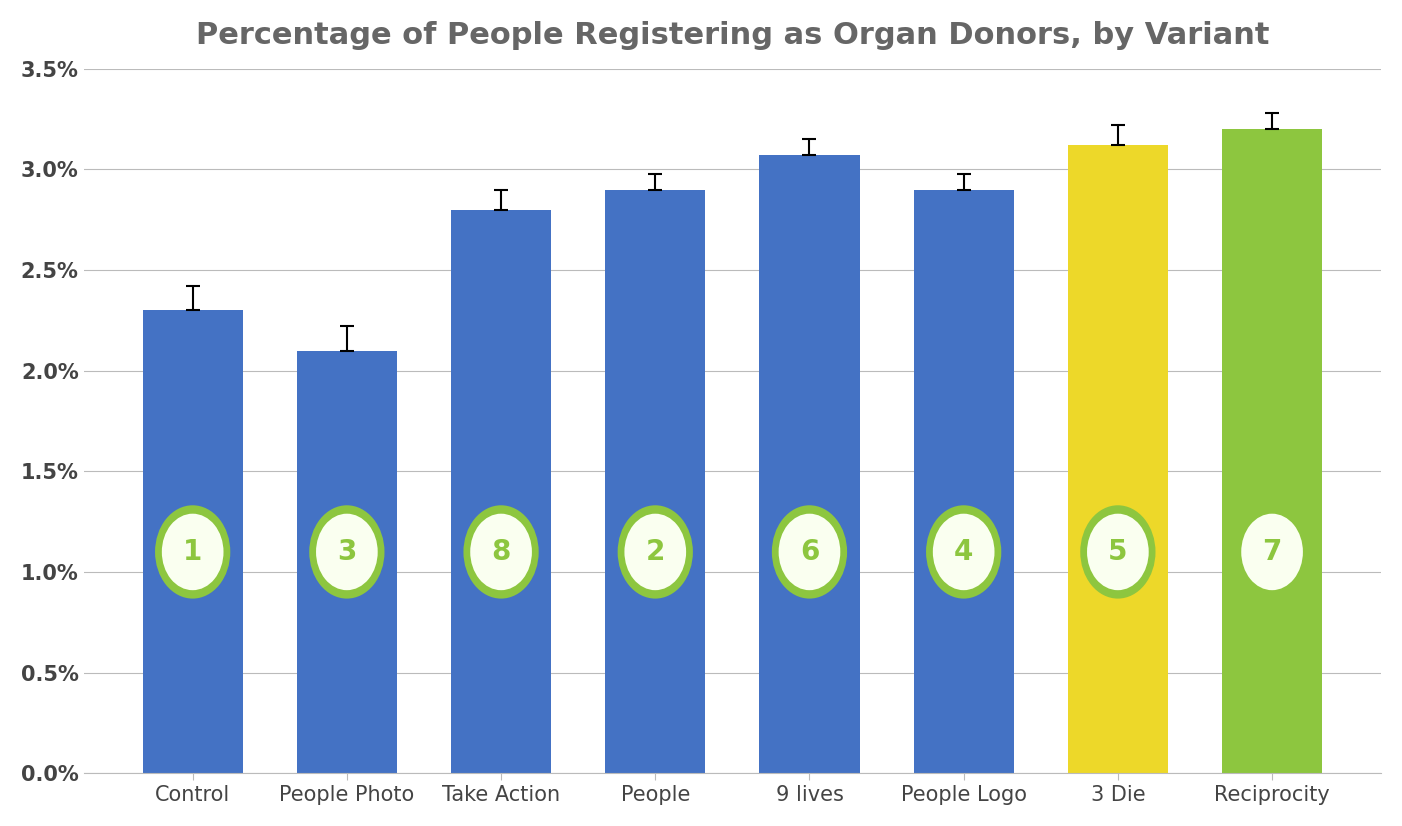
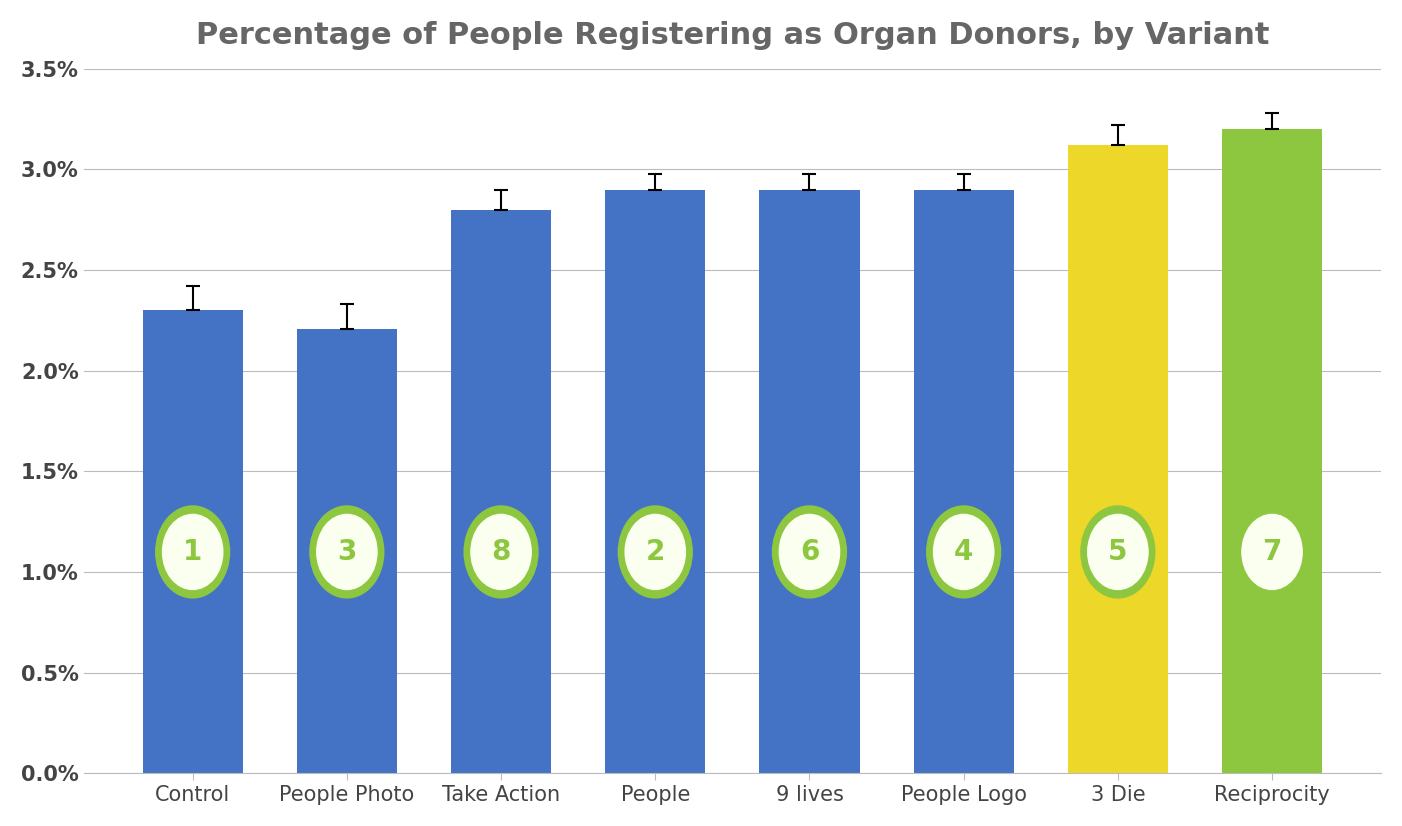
People Photo: 2.10% -> 2.21%
9 lives: 3.07% -> 2.90%
